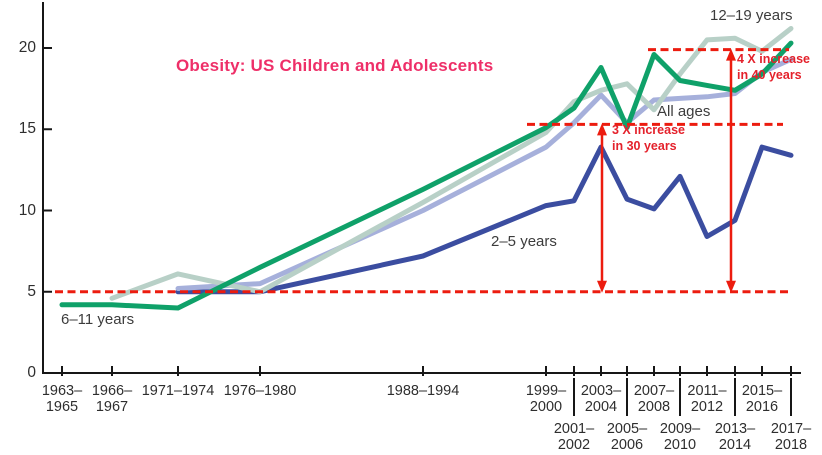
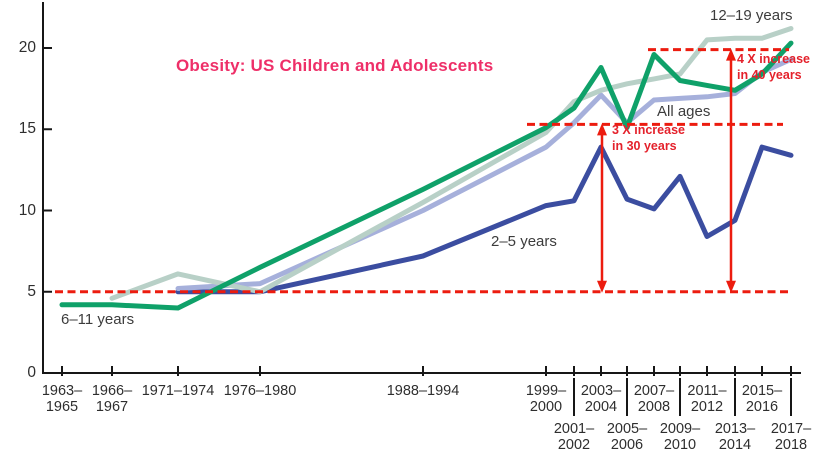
12–19 years/2007–2008: 16.2 -> 18.1
12–19 years/2015–2016: 19.8 -> 20.6
